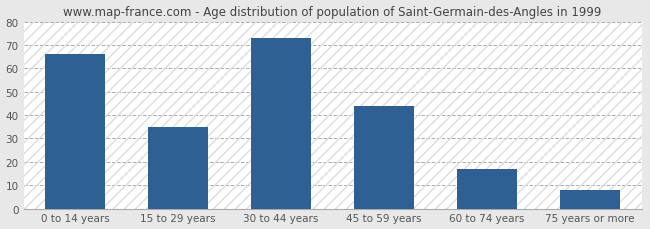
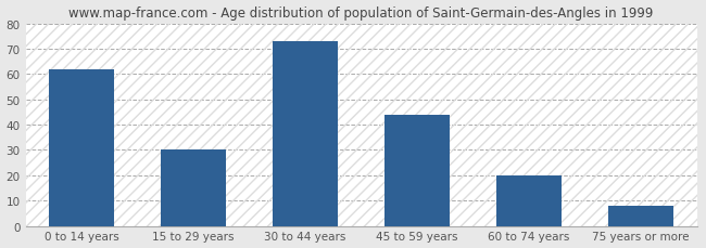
0 to 14 years: 66 -> 62
15 to 29 years: 35 -> 30
60 to 74 years: 17 -> 20
